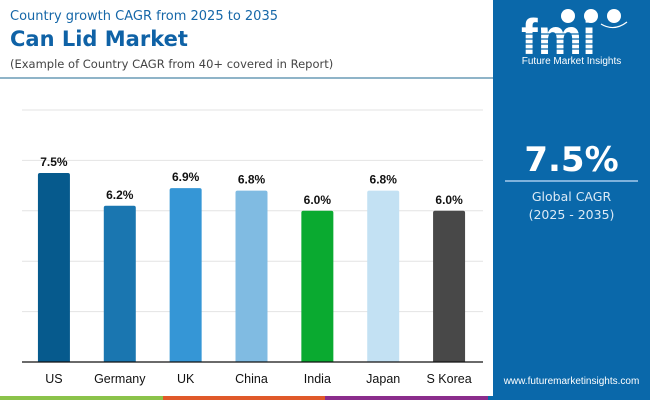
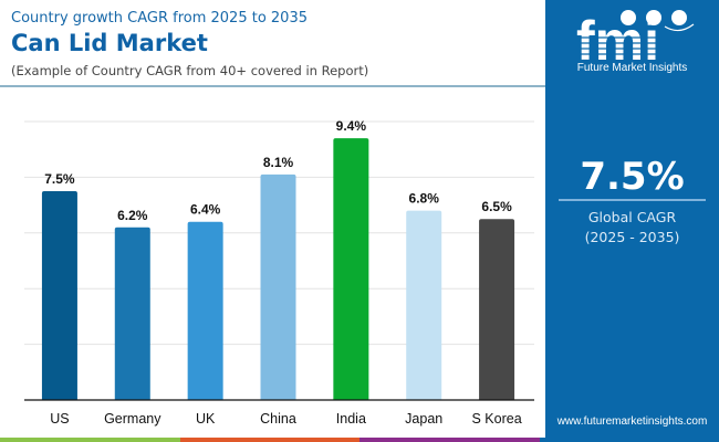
UK: 6.9% -> 6.4%
China: 6.8% -> 8.1%
India: 6.0% -> 9.4%
S Korea: 6.0% -> 6.5%
